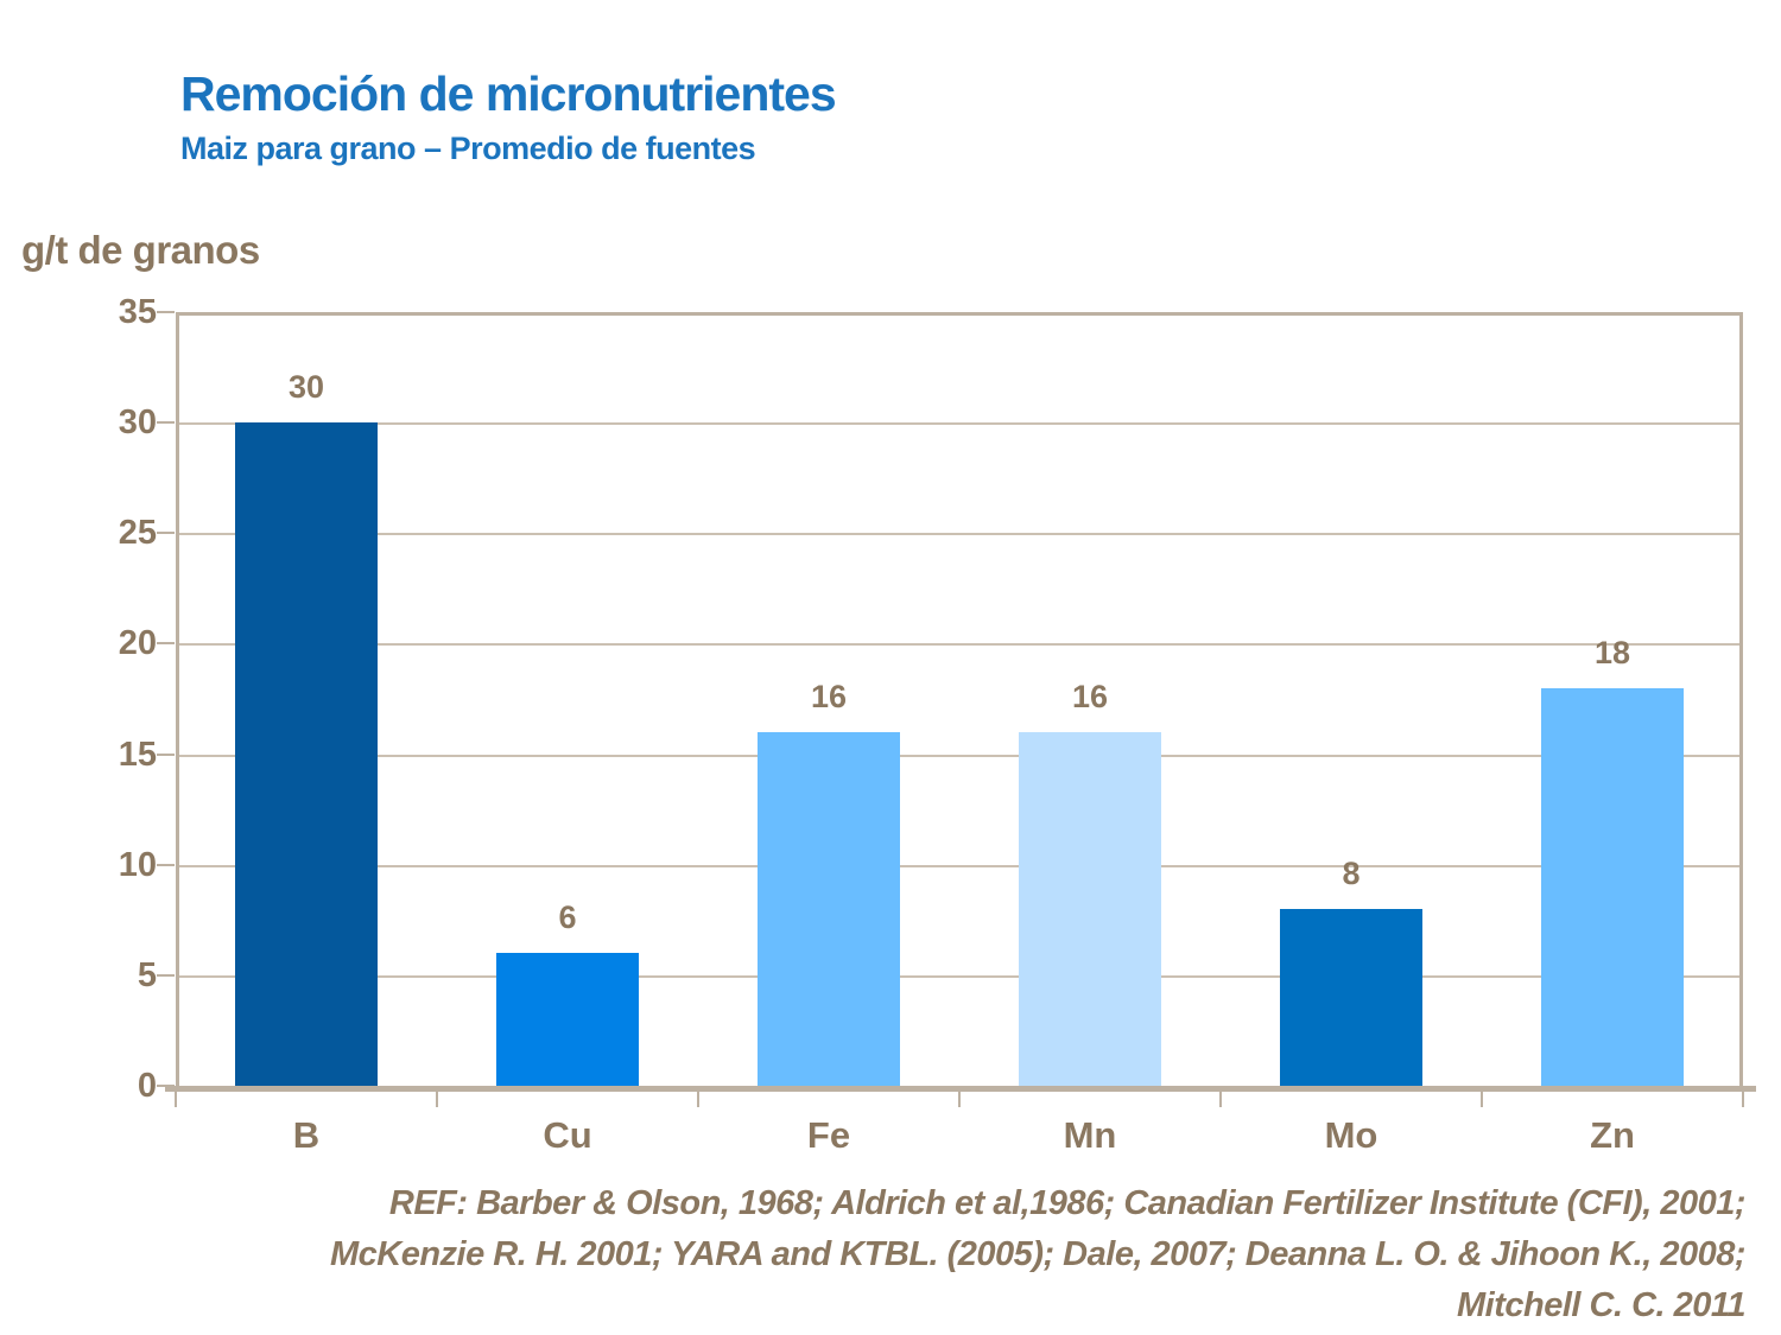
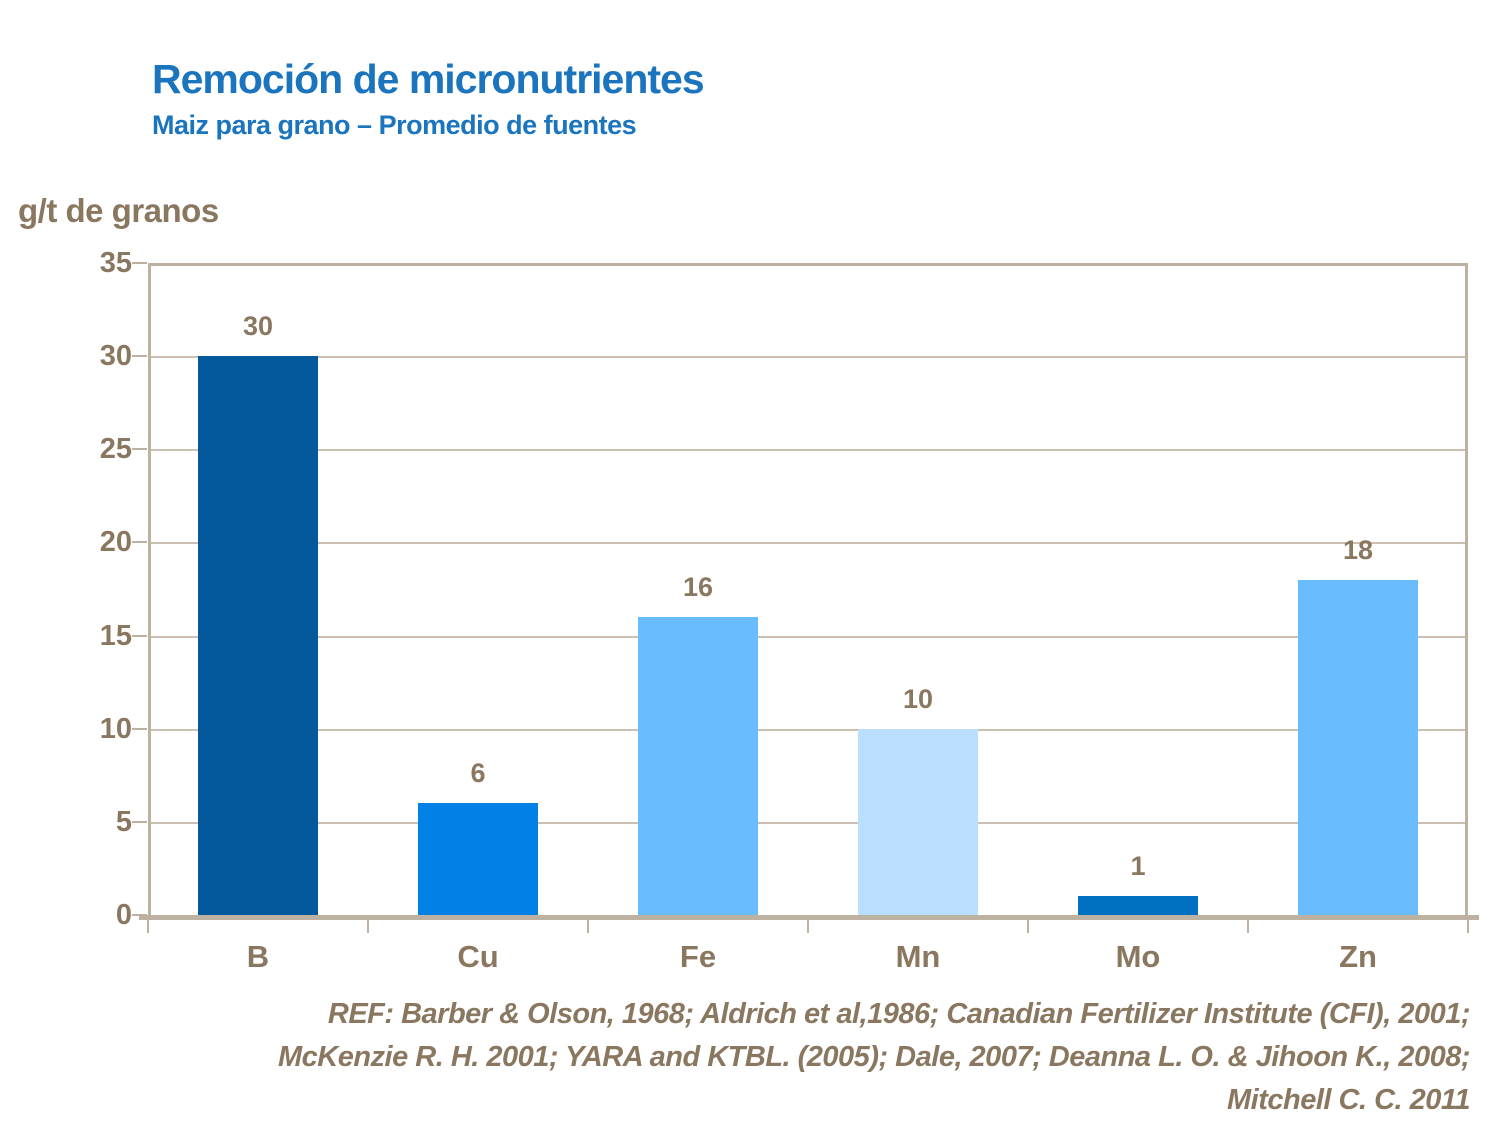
Mn: 16 -> 10
Mo: 8 -> 1
